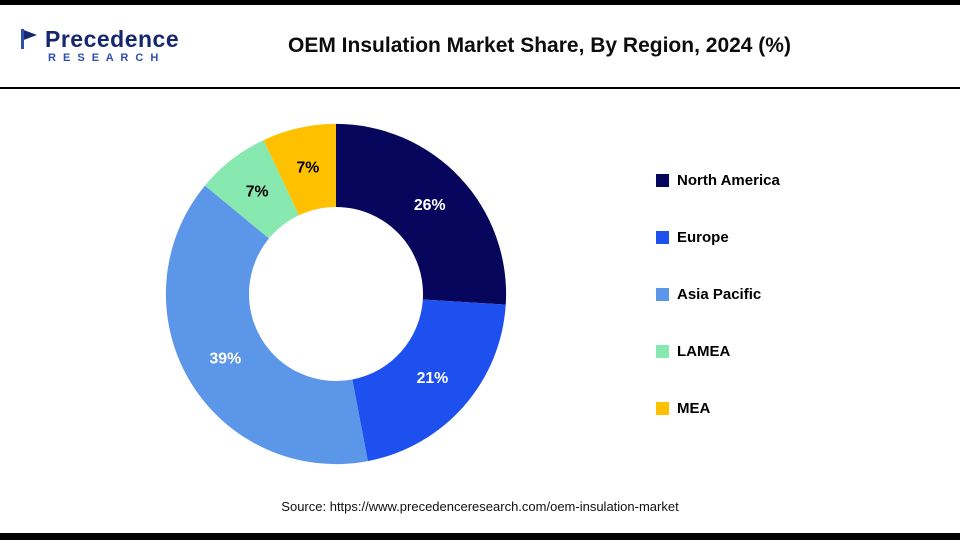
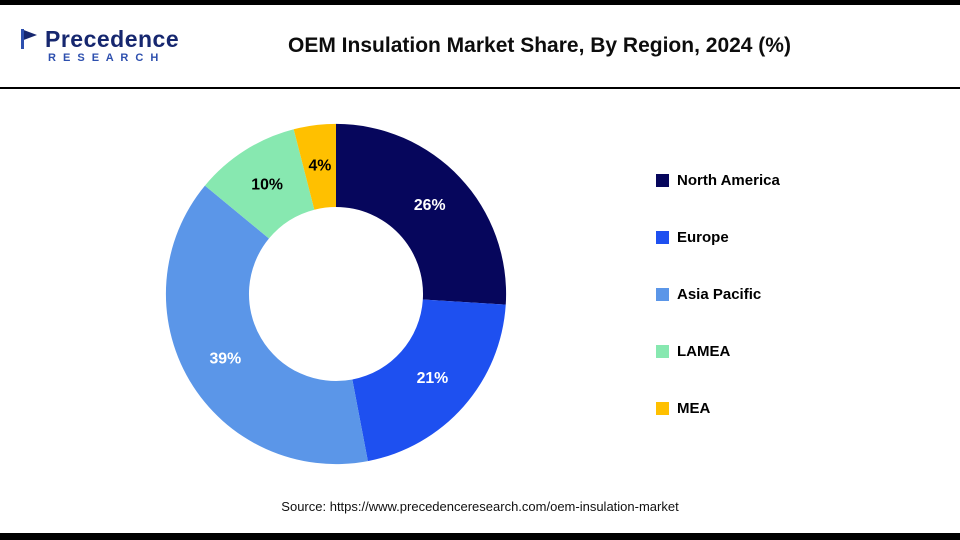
LAMEA: 7% -> 10%
MEA: 7% -> 4%
